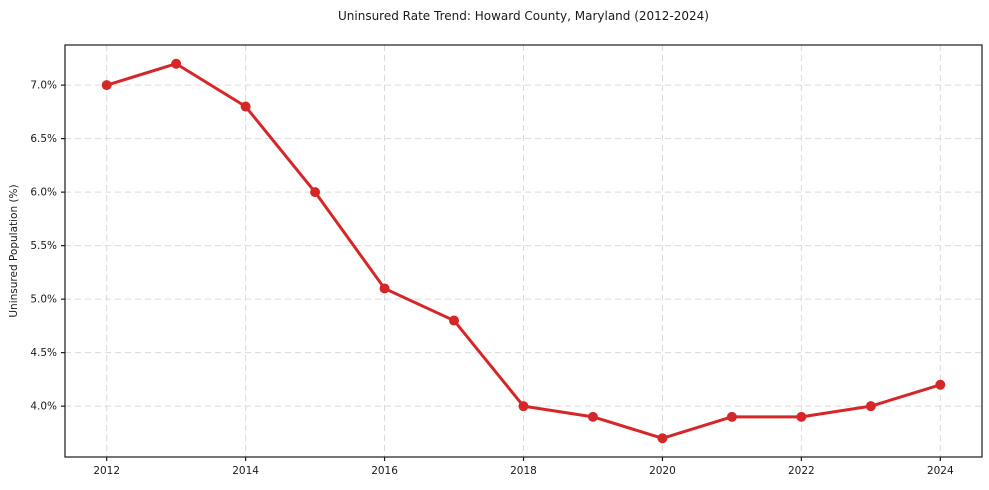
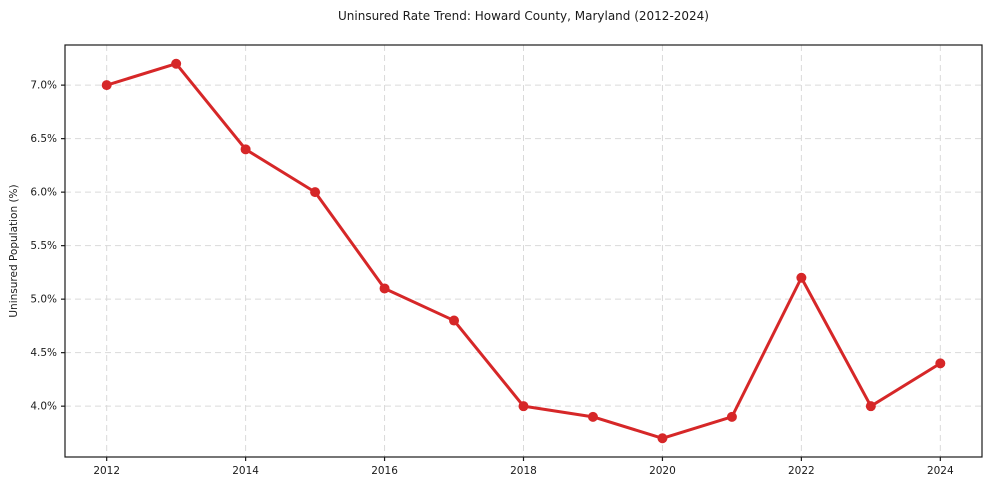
2014: 6.8% -> 6.4%
2022: 3.9% -> 5.2%
2024: 4.2% -> 4.4%
